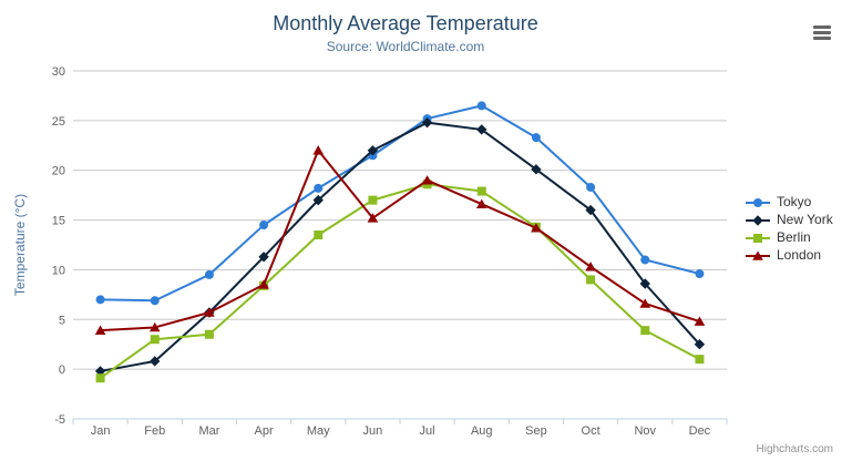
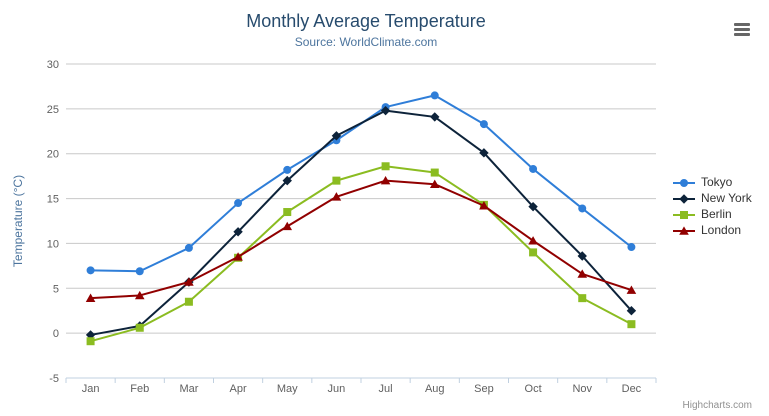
Berlin/Feb: 3 -> 1
London/May: 22 -> 12
London/Jul: 19 -> 17
New York/Oct: 16 -> 14
Tokyo/Nov: 11 -> 14
